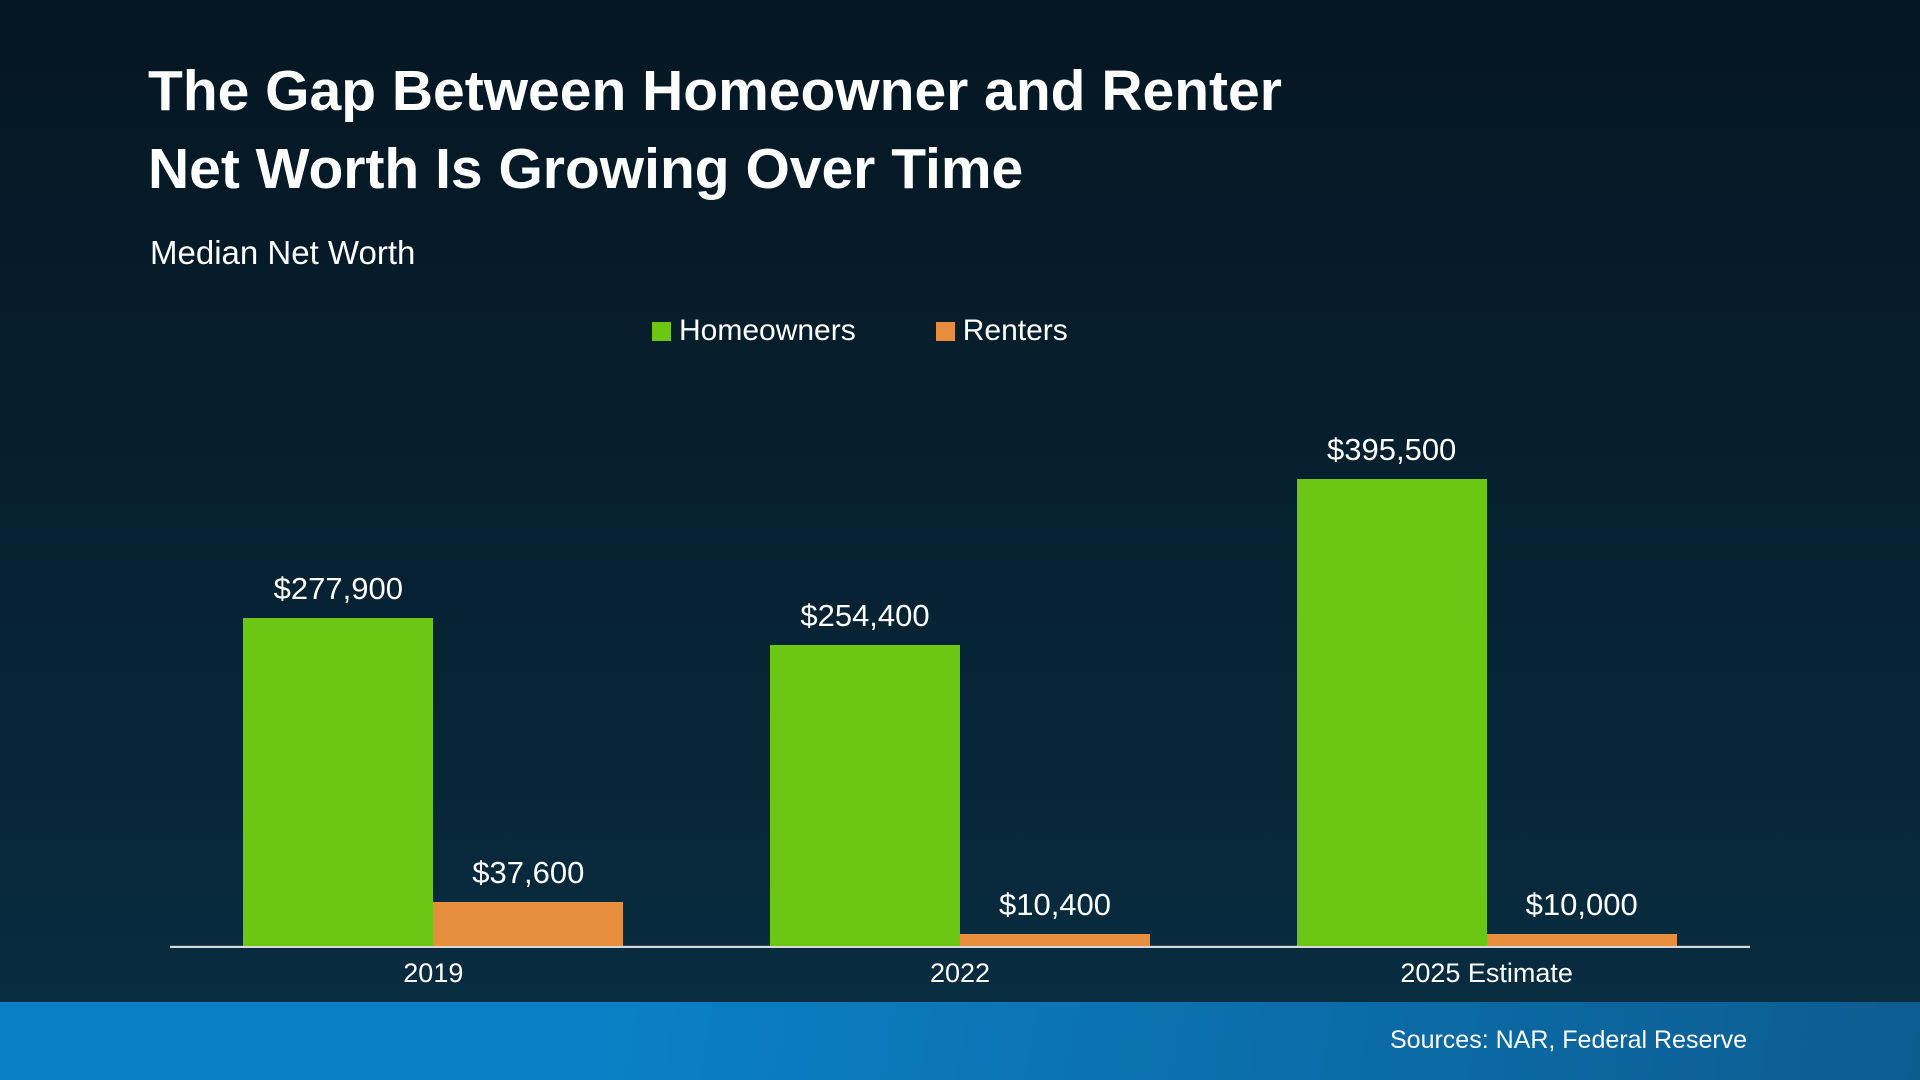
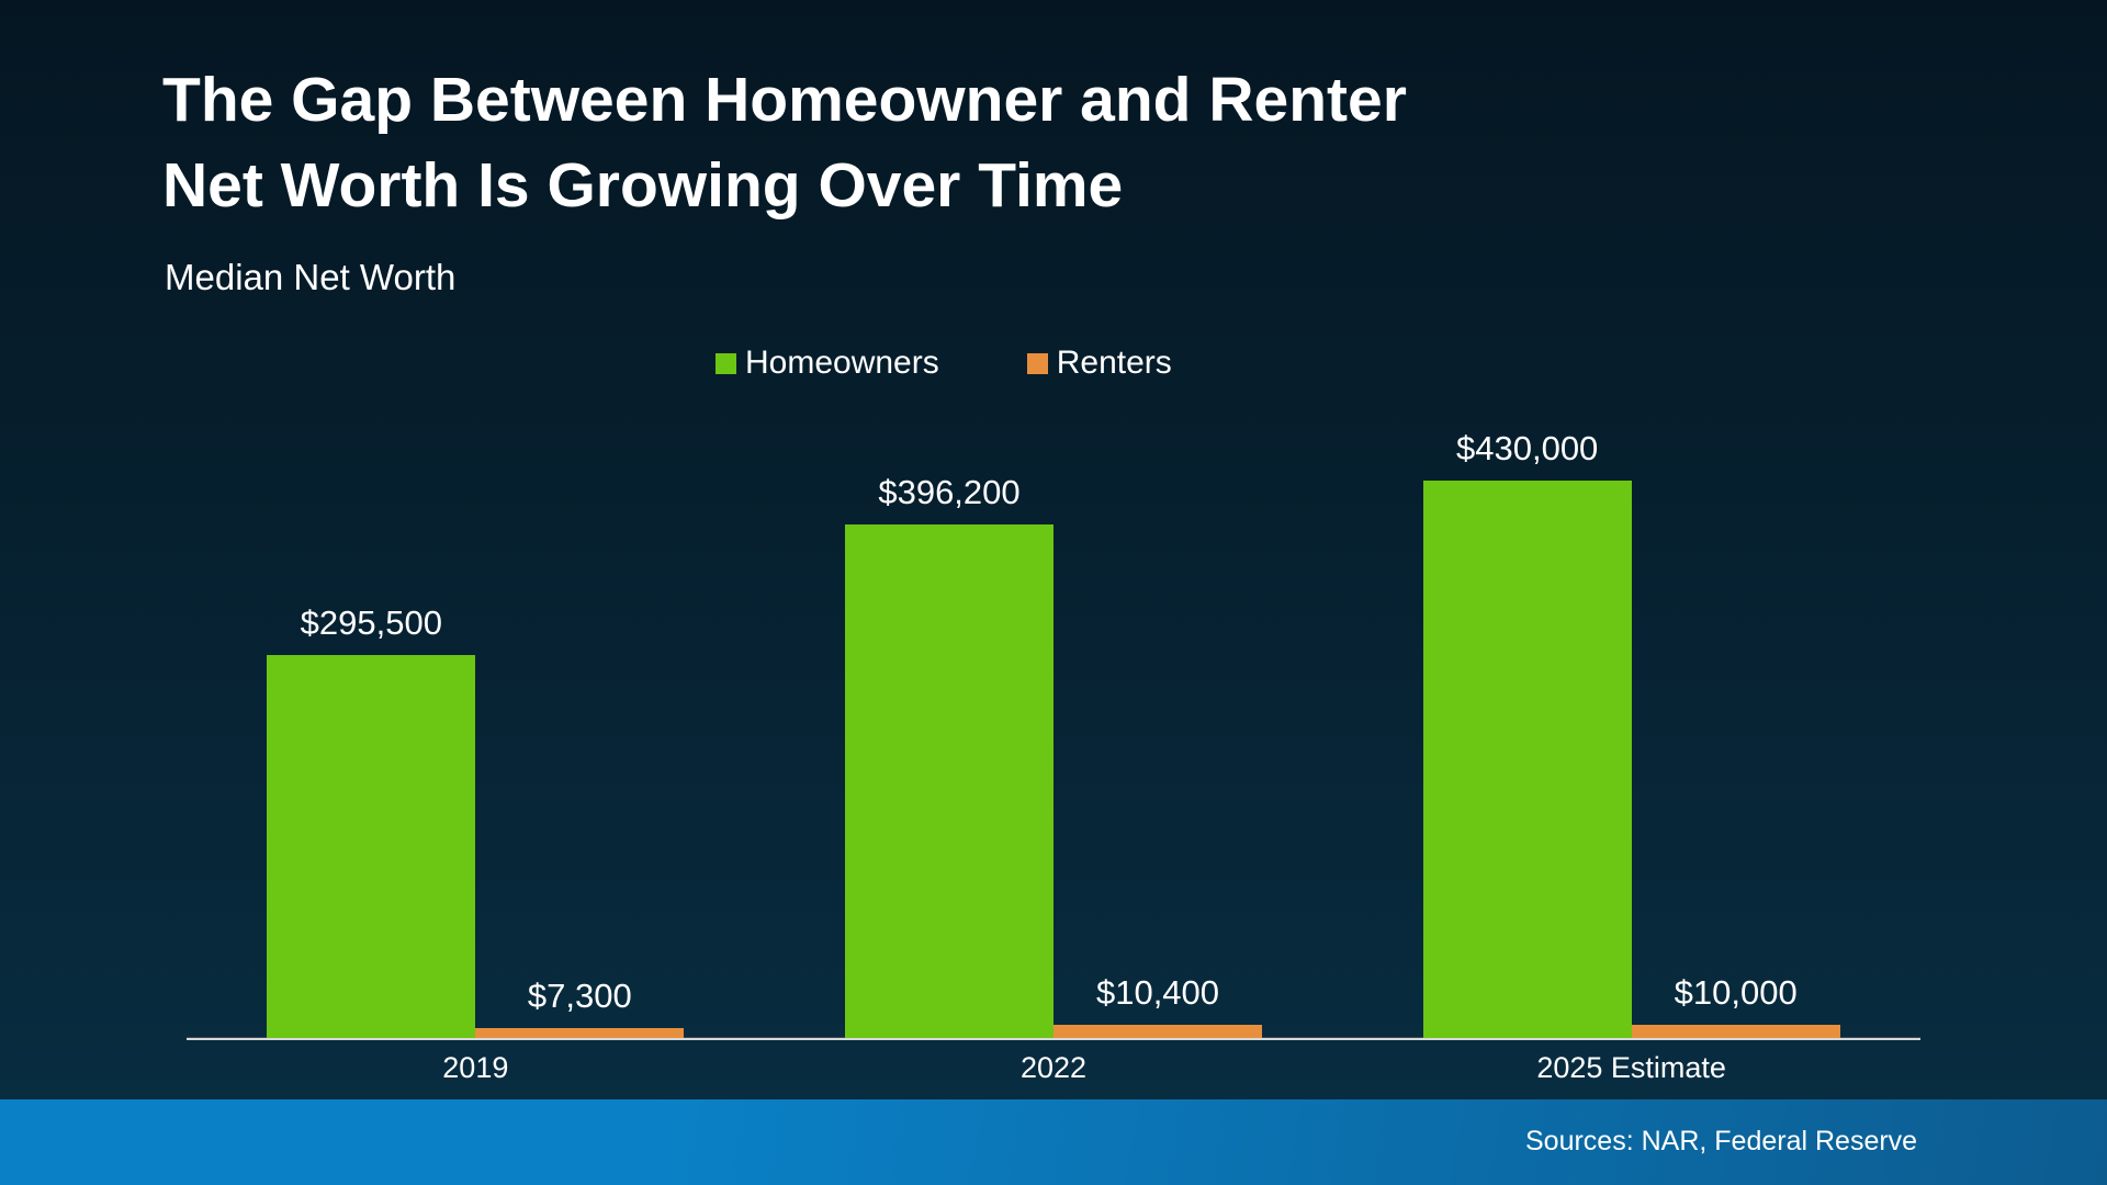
Homeowners/2019: $277,900 -> $295,500
Renters/2019: $37,600 -> $7,300
Homeowners/2022: $254,400 -> $396,200
Homeowners/2025 Estimate: $395,500 -> $430,000
